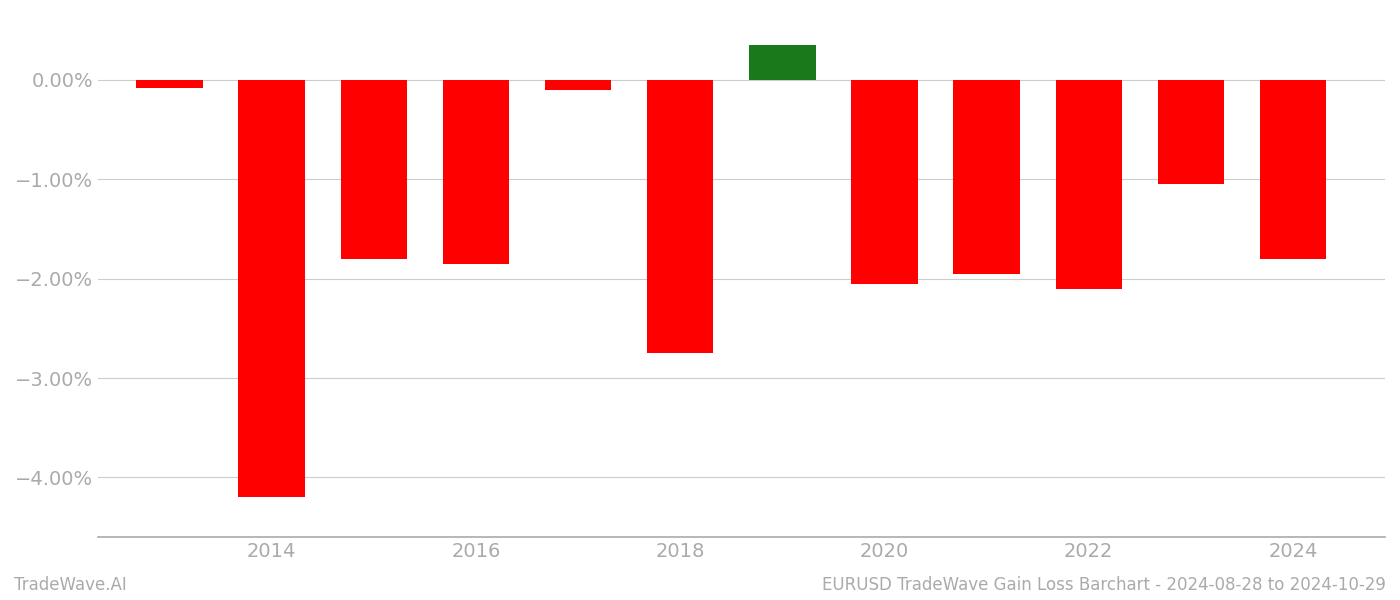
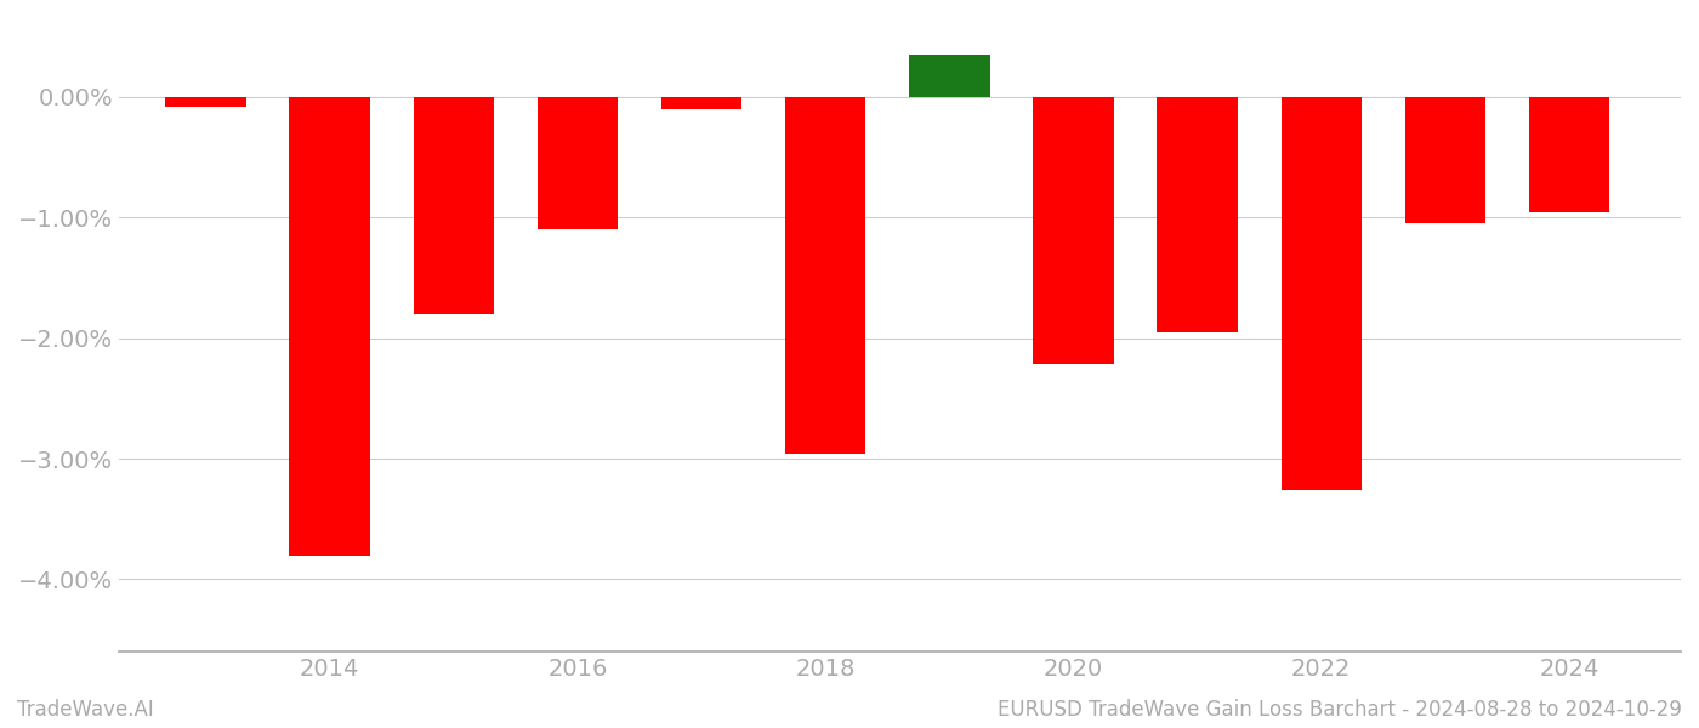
2014: -4.20% -> -3.80%
2016: -1.85% -> -1.10%
2018: -2.75% -> -2.96%
2020: -2.05% -> -2.22%
2022: -2.10% -> -3.26%
2024: -1.80% -> -0.96%
